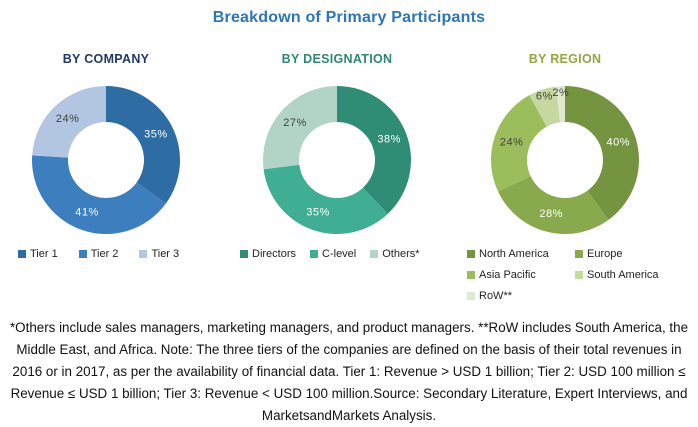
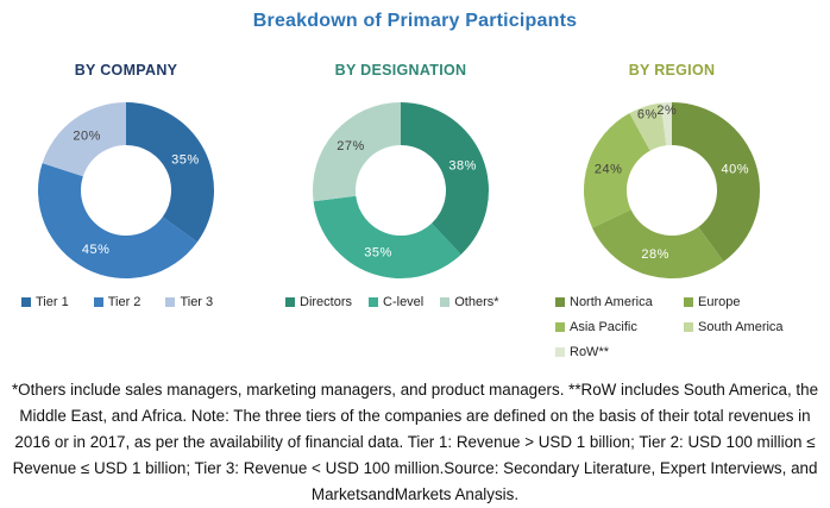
BY COMPANY/Tier 2: 41% -> 45%
BY COMPANY/Tier 3: 24% -> 20%
